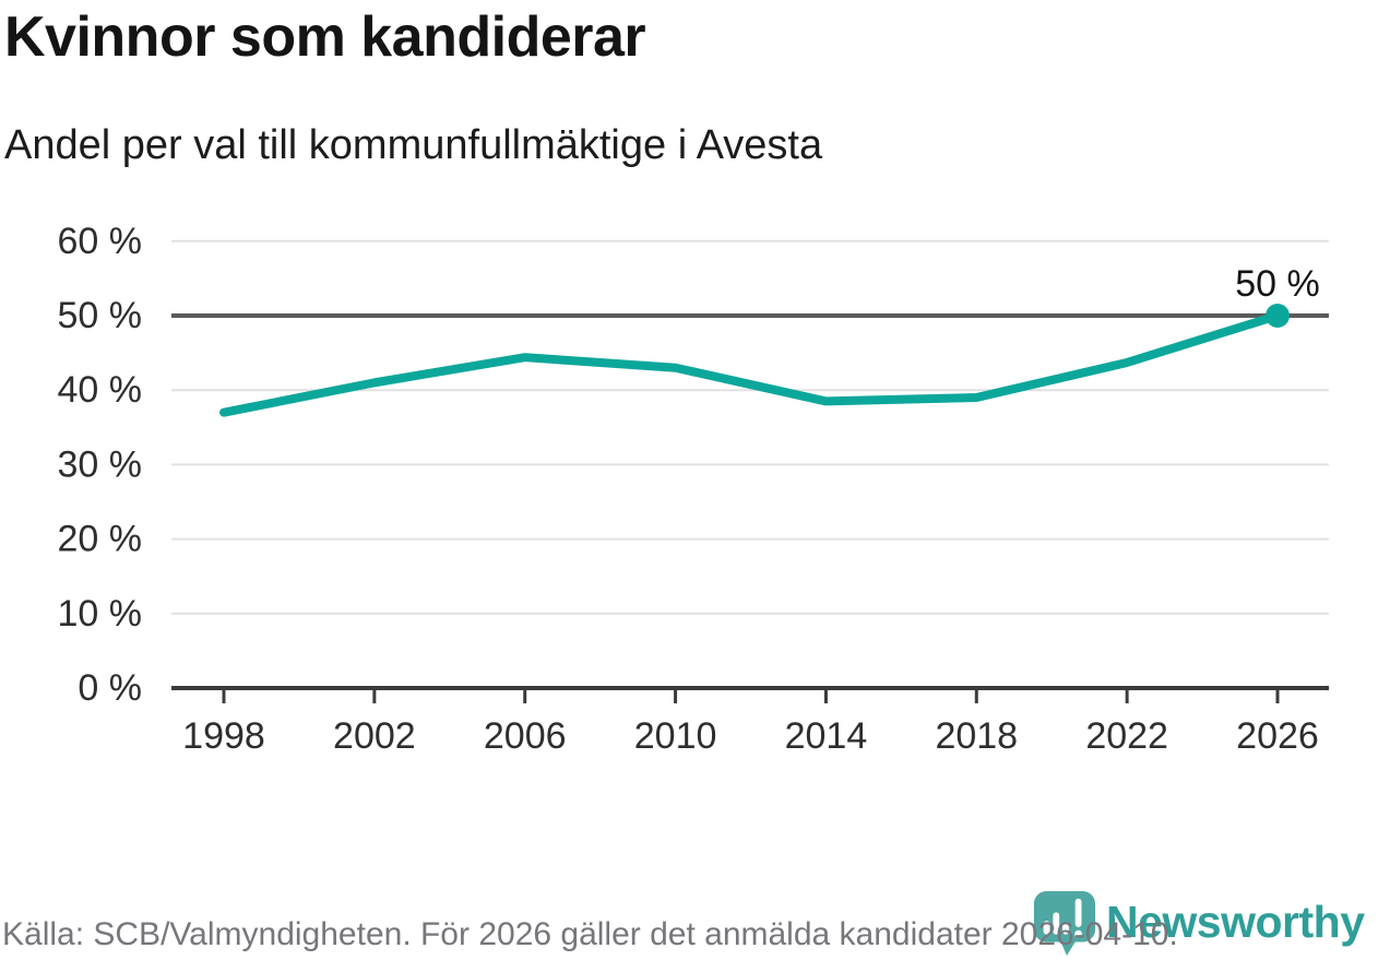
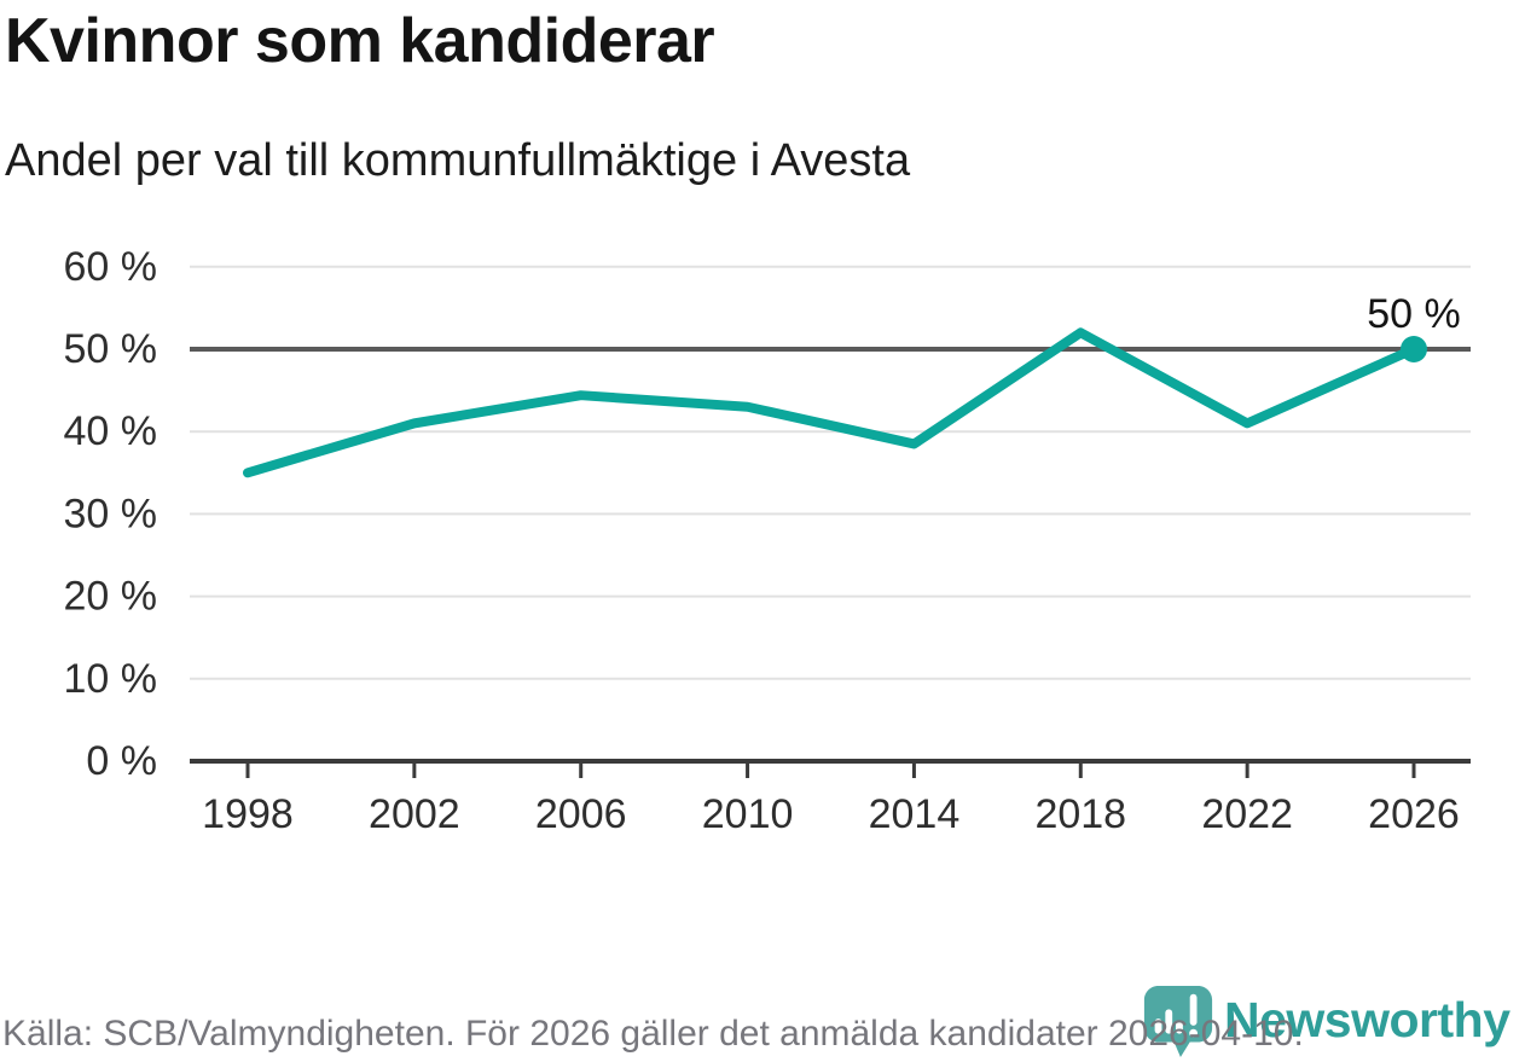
1998: 37% -> 35%
2018: 39% -> 52%
2022: 44% -> 41%
